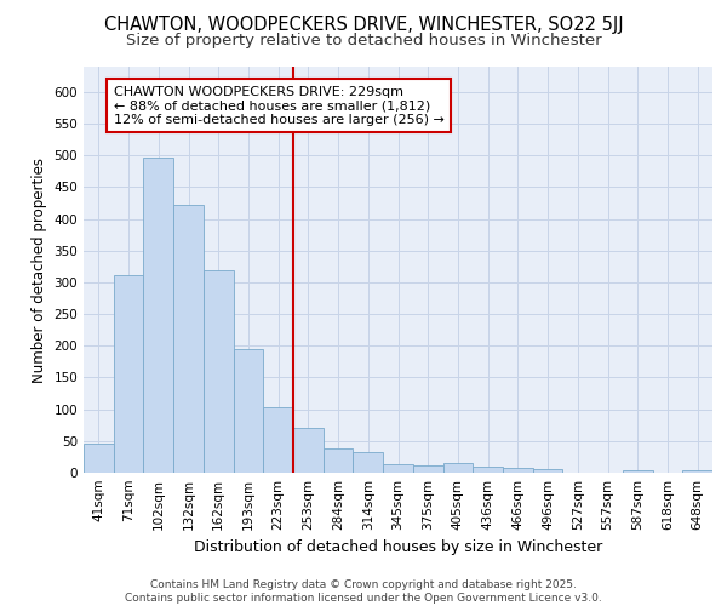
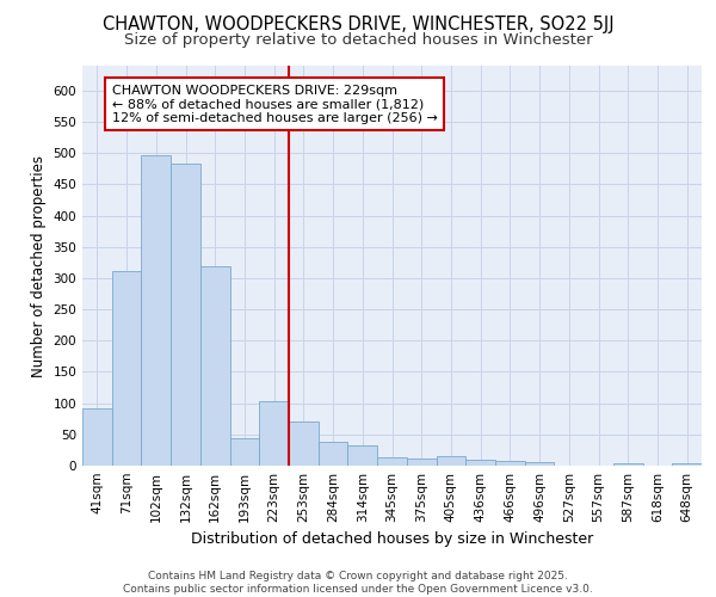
41sqm: 46 -> 92
132sqm: 423 -> 484
193sqm: 195 -> 44
